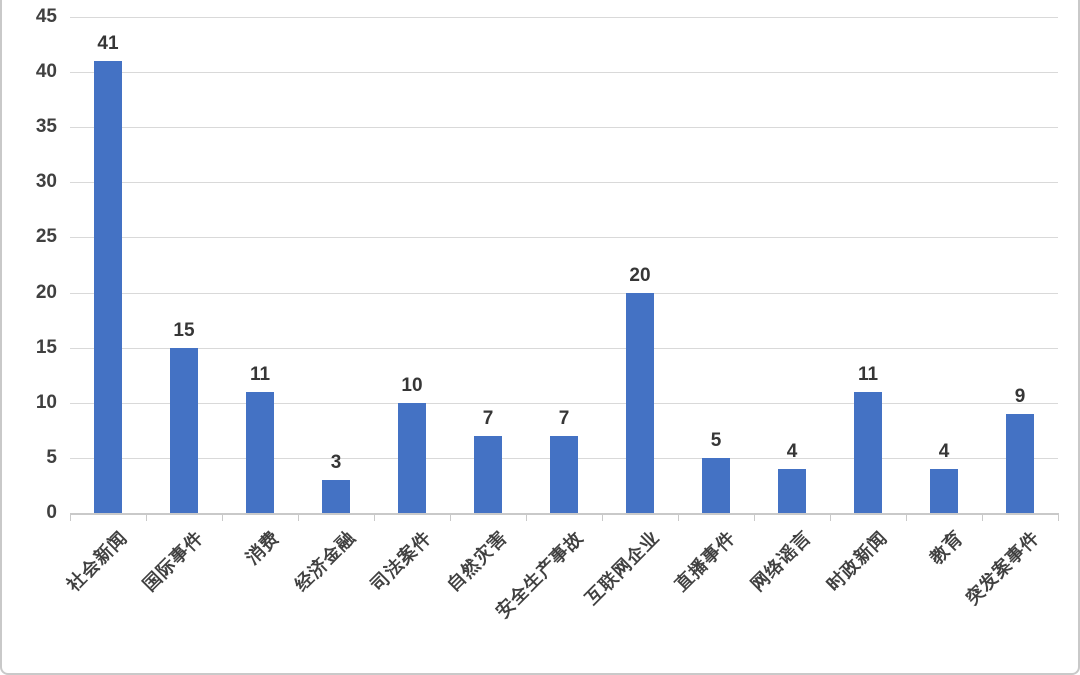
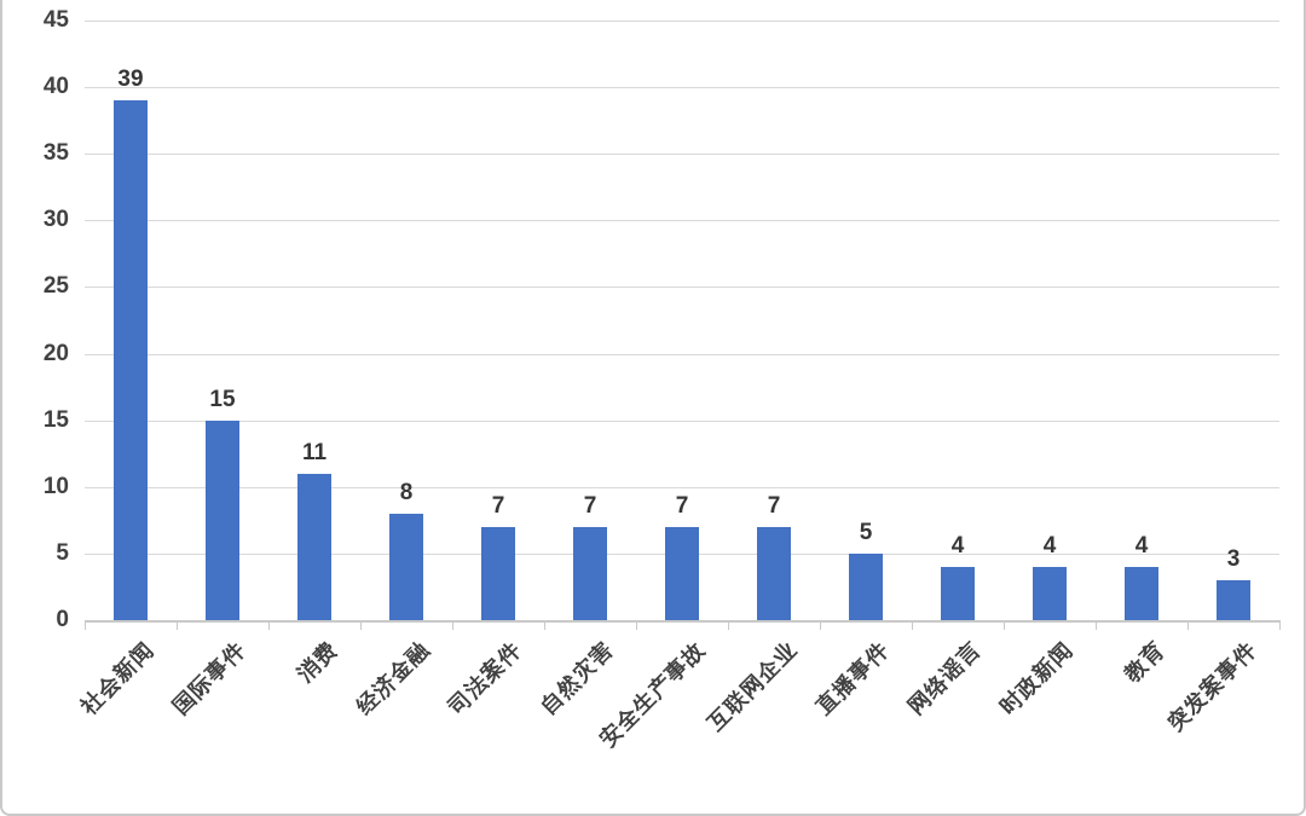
社会新闻: 41 -> 39
经济金融: 3 -> 8
司法案件: 10 -> 7
互联网企业: 20 -> 7
时政新闻: 11 -> 4
突发案事件: 9 -> 3
